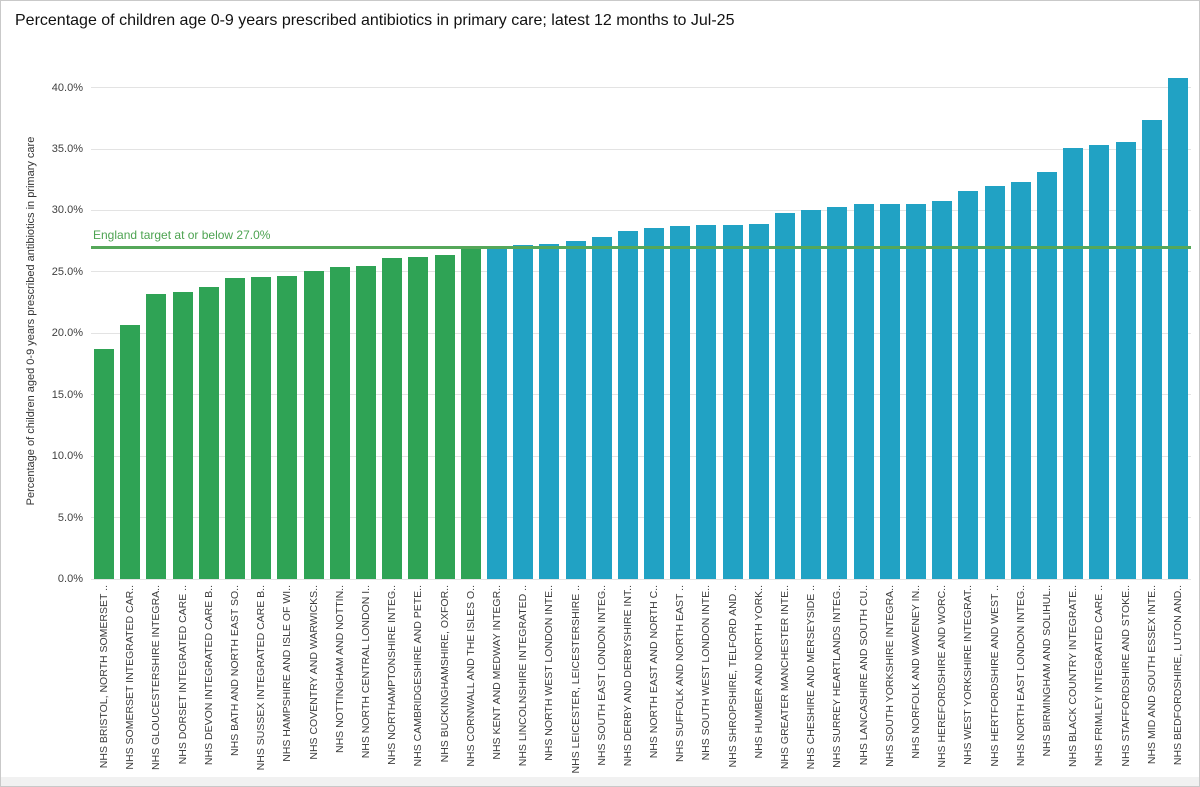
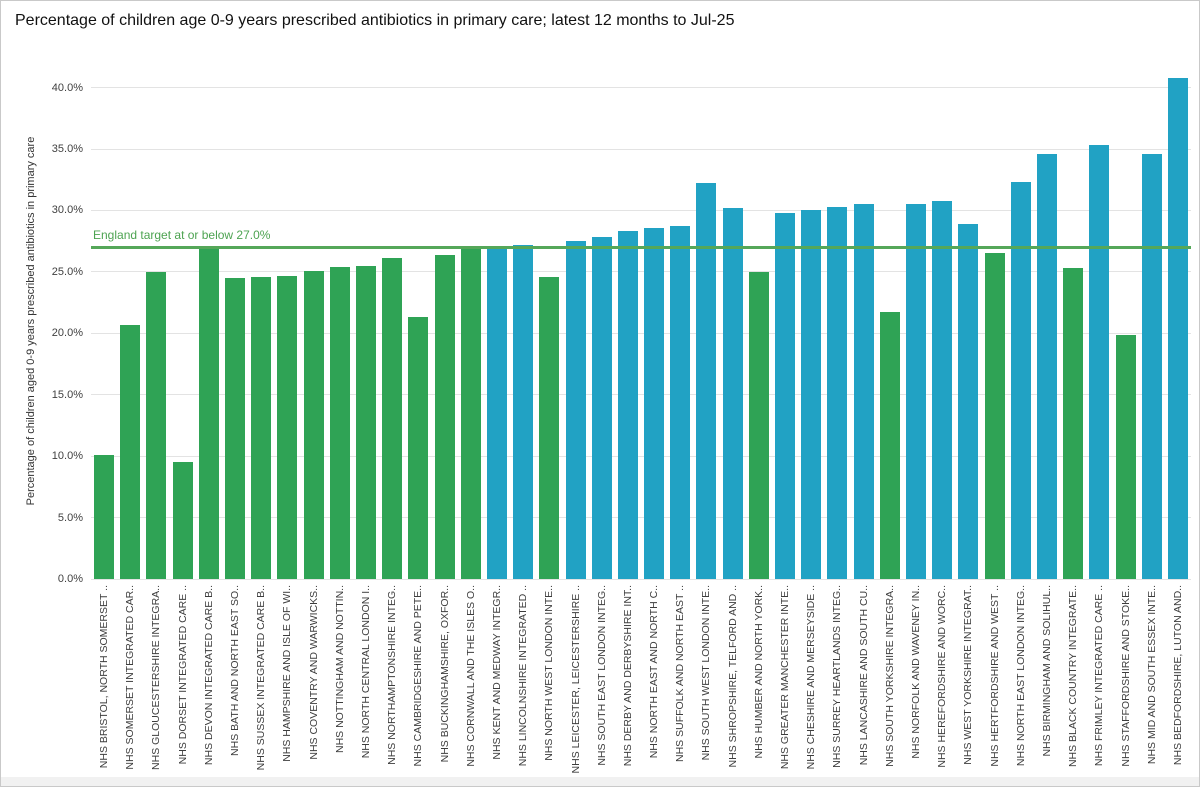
NHS BRISTOL, NORTH SOMERSET ..: 18.7% -> 10.1%
NHS GLOUCESTERSHIRE INTEGRA..: 23.2% -> 25.0%
NHS DORSET INTEGRATED CARE ..: 23.4% -> 9.5%
NHS DEVON INTEGRATED CARE B..: 23.8% -> 26.9%
NHS CAMBRIDGESHIRE AND PETE..: 26.2% -> 21.3%
NHS NORTH WEST LONDON INTE..: 27.3% -> 24.6%
NHS SOUTH WEST LONDON INTE..: 28.8% -> 32.2%
NHS SHROPSHIRE, TELFORD AND ..: 28.8% -> 30.2%
NHS HUMBER AND NORTH YORK..: 28.9% -> 25.0%
NHS SOUTH YORKSHIRE INTEGRA..: 30.5% -> 21.7%
NHS WEST YORKSHIRE INTEGRAT..: 31.6% -> 28.9%
NHS HERTFORDSHIRE AND WEST ..: 32.0% -> 26.5%
NHS BIRMINGHAM AND SOLIHUL..: 33.1% -> 34.6%
NHS BLACK COUNTRY INTEGRATE..: 35.1% -> 25.3%
NHS STAFFORDSHIRE AND STOKE..: 35.6% -> 19.9%
NHS MID AND SOUTH ESSEX INTE..: 37.4% -> 34.6%
